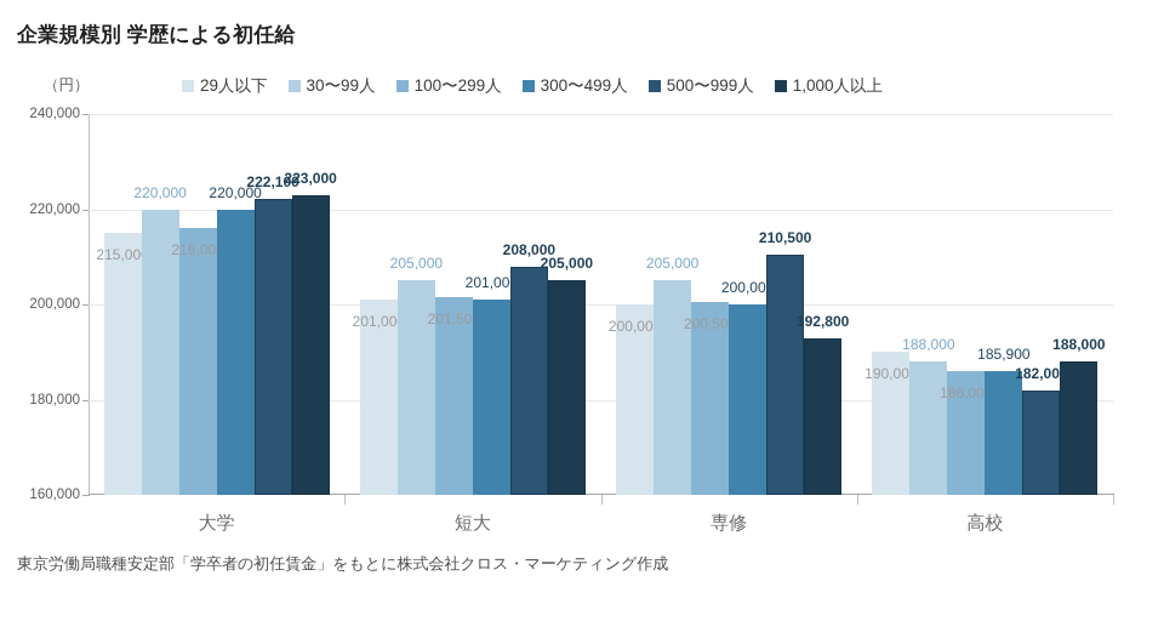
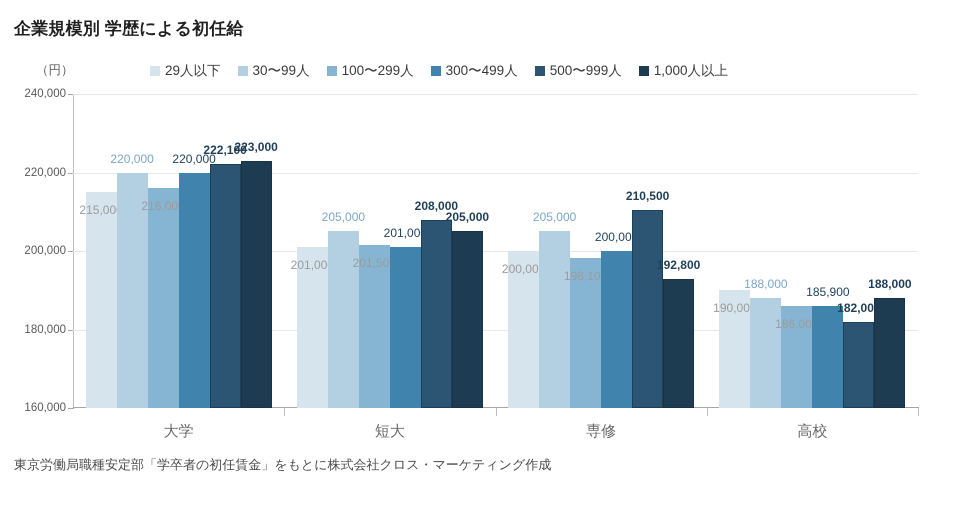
100〜299人/専修: 200,500 -> 198,100
